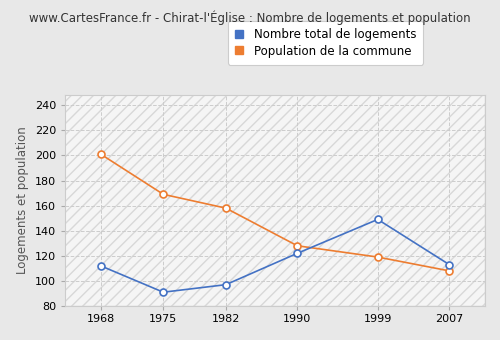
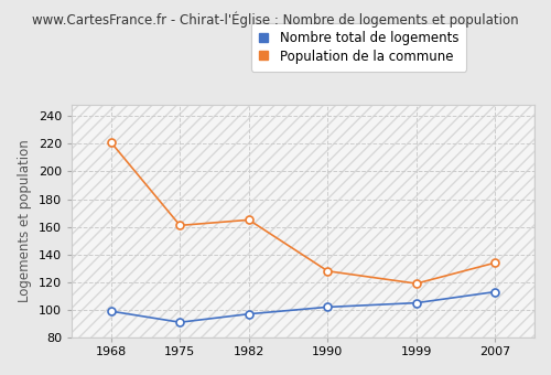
Nombre total de logements/1968: 112 -> 99
Population de la commune/1968: 201 -> 221
Population de la commune/1975: 169 -> 161
Population de la commune/1982: 158 -> 165
Nombre total de logements/1990: 122 -> 102
Nombre total de logements/1999: 149 -> 105
Population de la commune/2007: 108 -> 134
